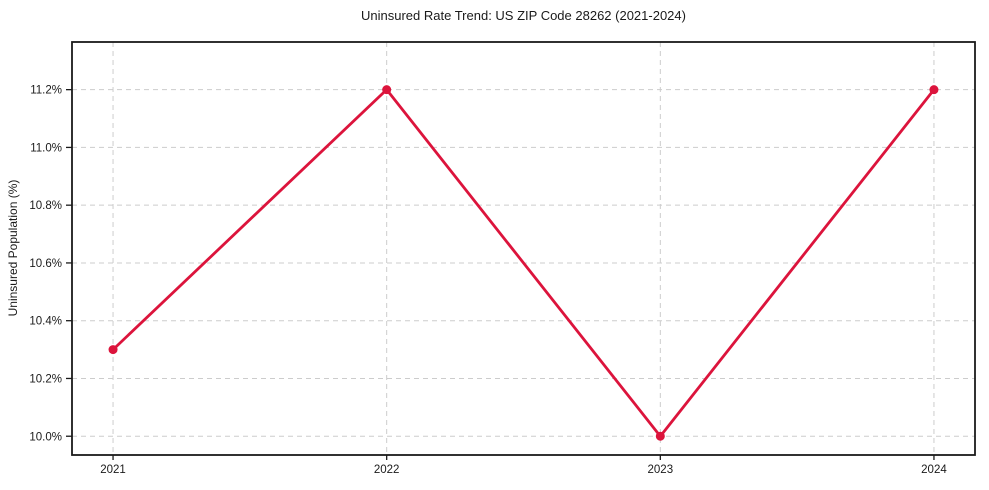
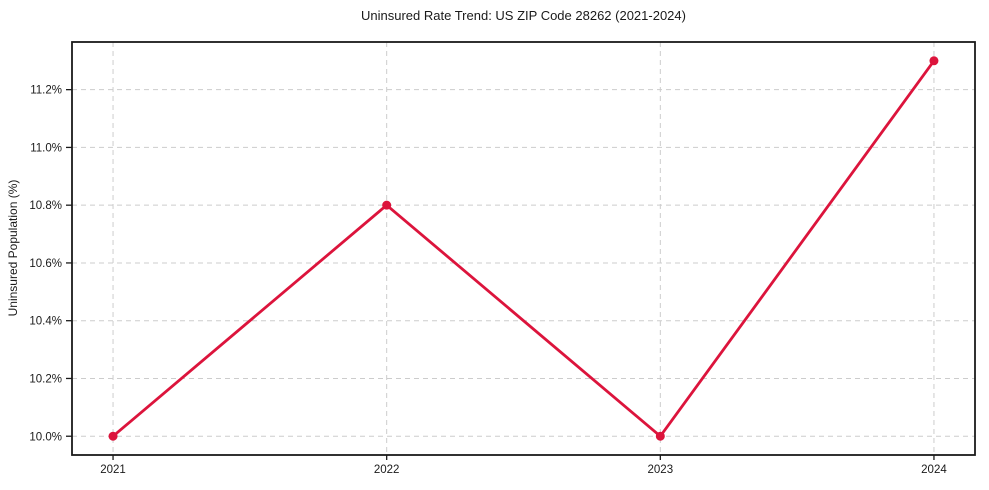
2021: 10.3% -> 10.0%
2022: 11.2% -> 10.8%
2024: 11.2% -> 11.3%
